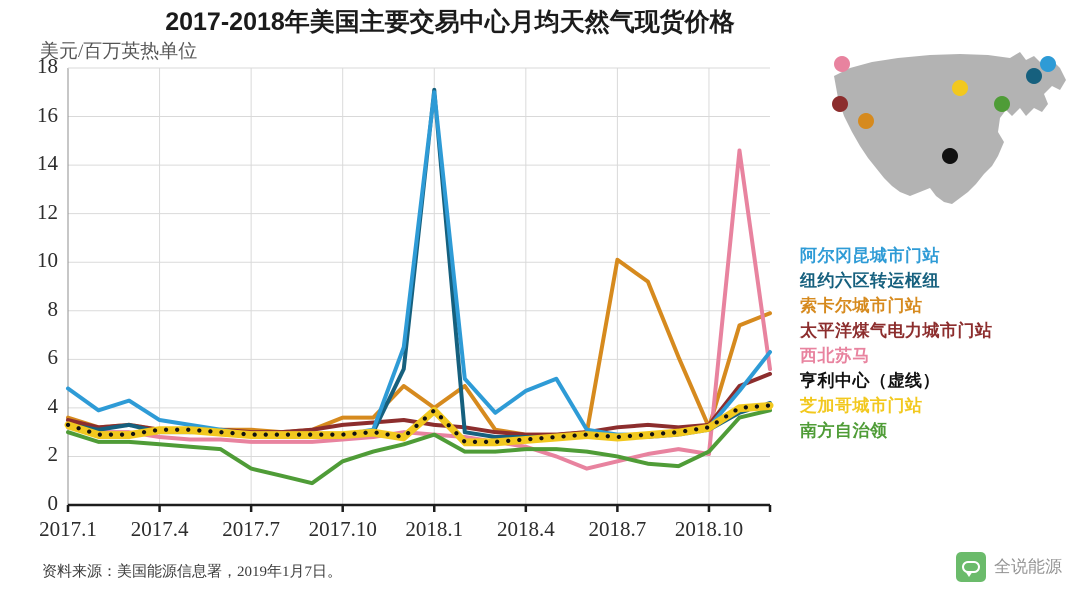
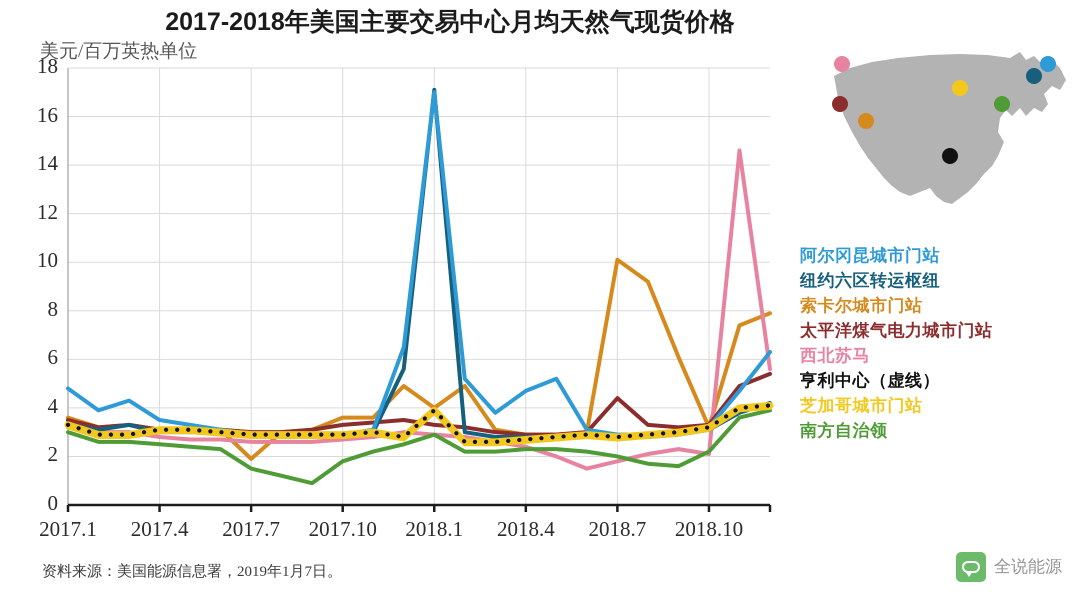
索卡尔城市门站/2017.7: 3.1 -> 1.9
太平洋煤气电力城市门站/2018.7: 3.2 -> 4.4
